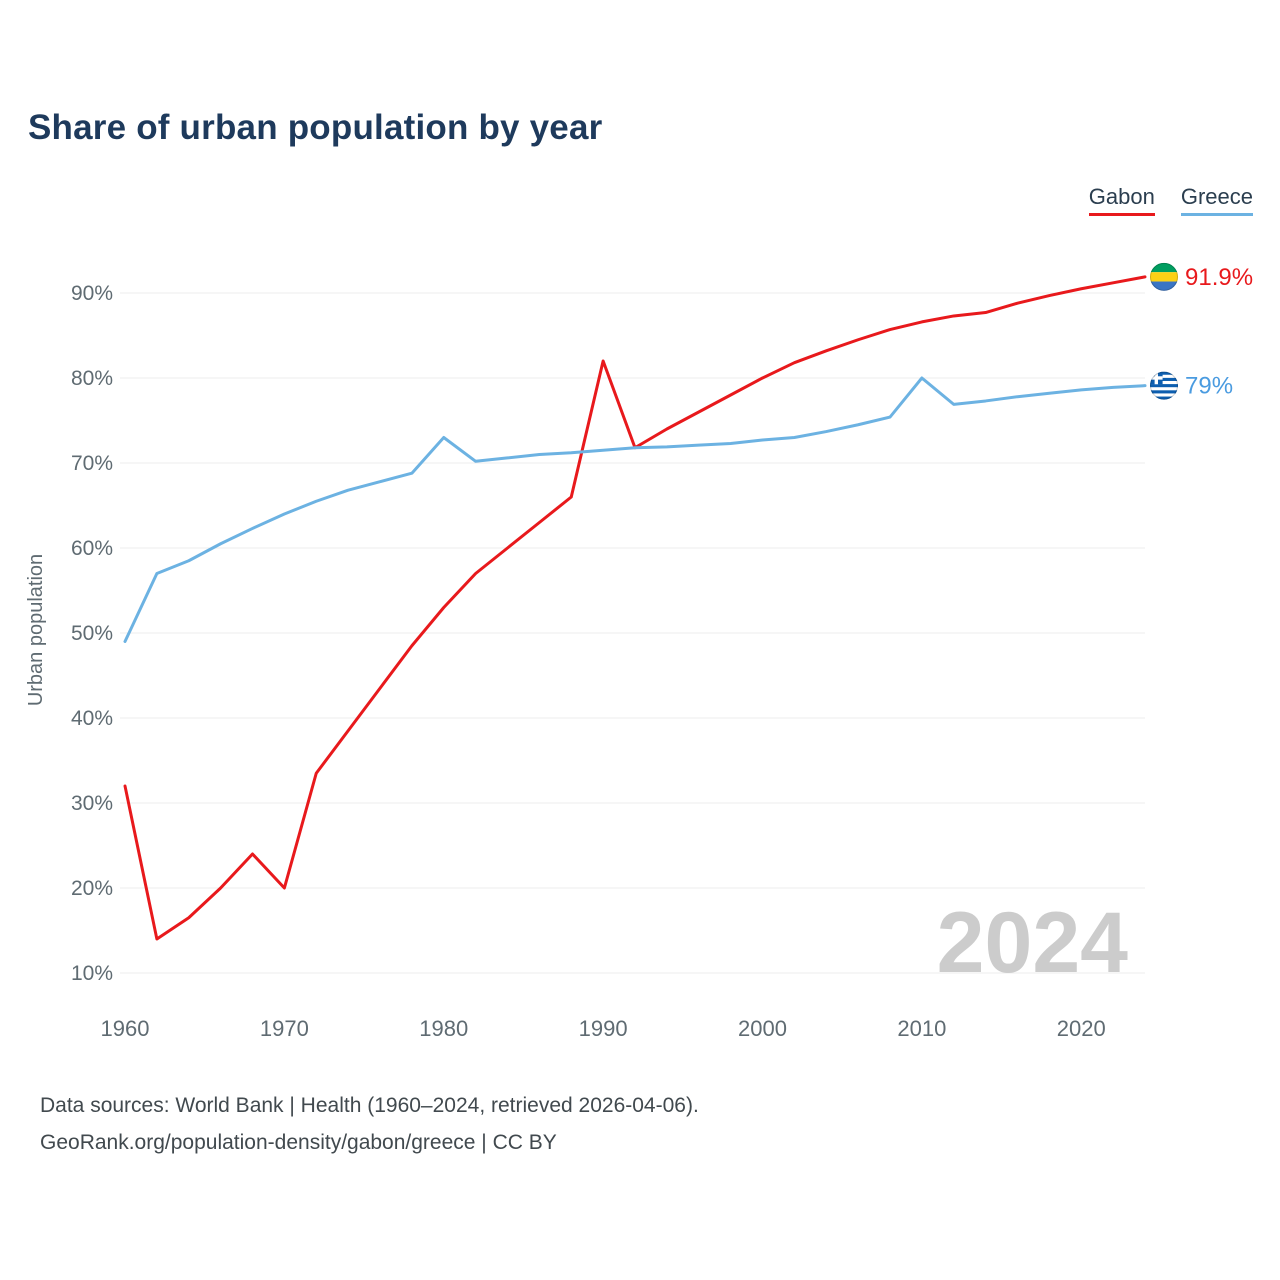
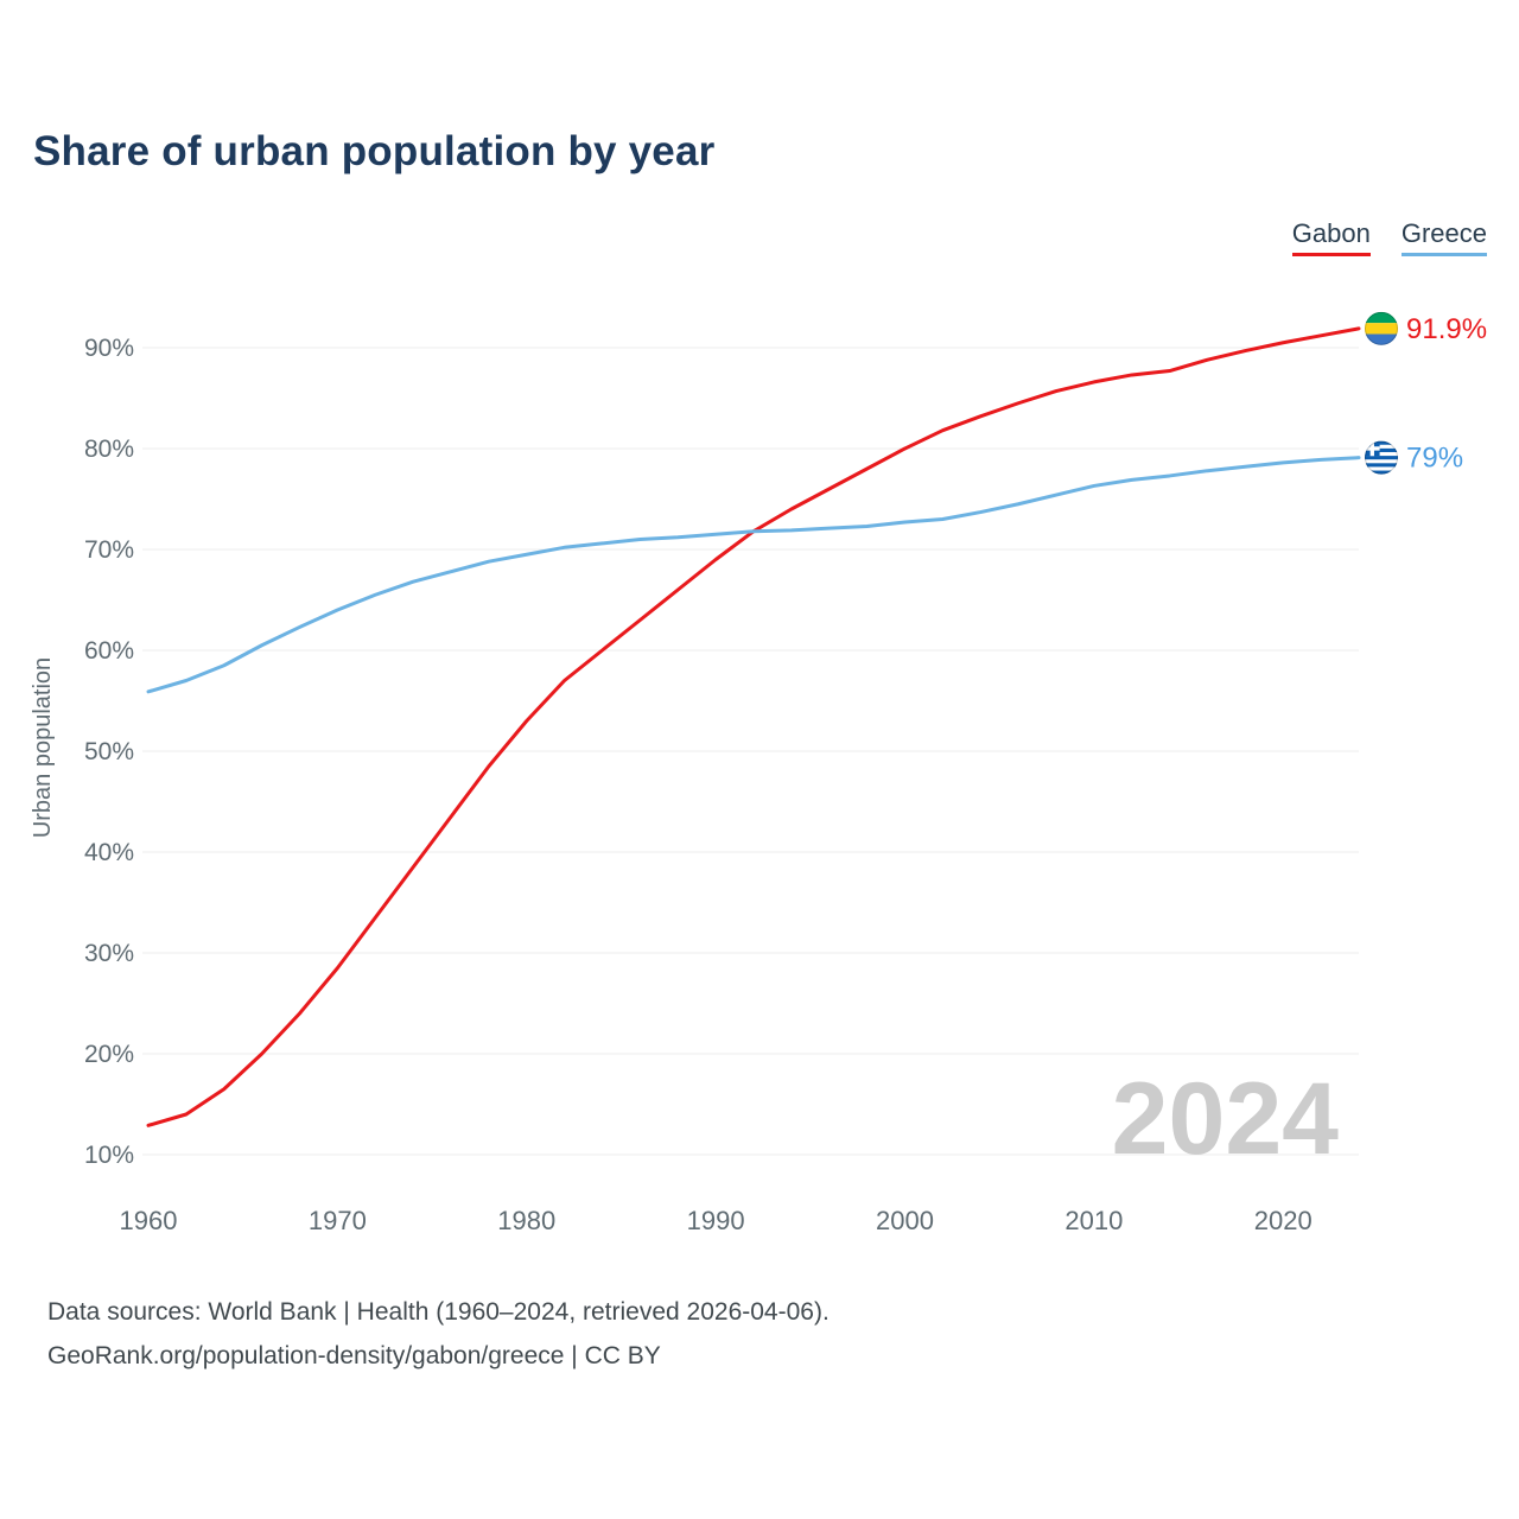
Gabon/1960: 32% -> 13%
Greece/1960: 49% -> 56%
Gabon/1970: 20% -> 28%
Greece/1980: 73% -> 70%
Gabon/1990: 82% -> 69%
Greece/2010: 80% -> 76%
